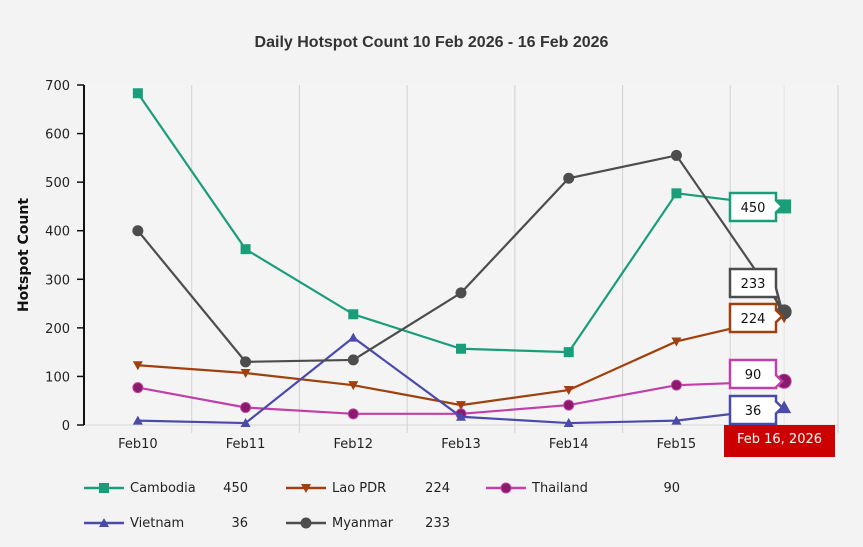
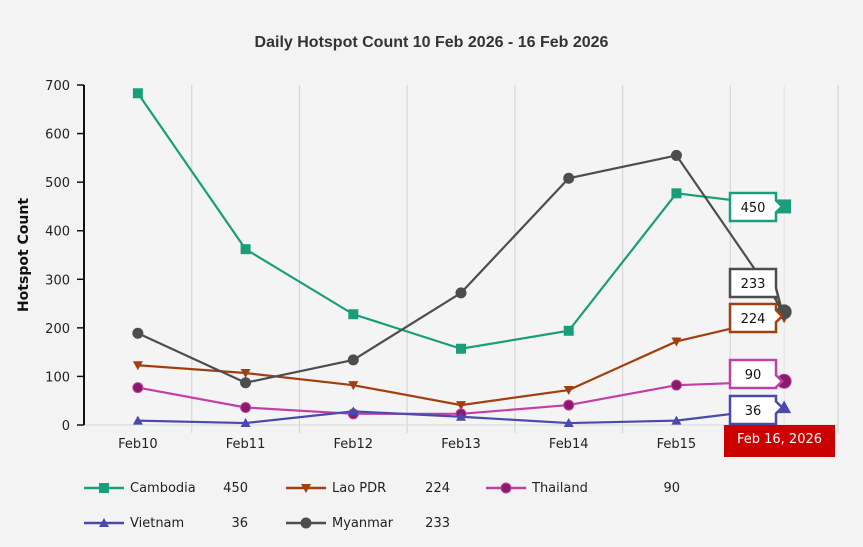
Myanmar/Feb10: 400 -> 190
Myanmar/Feb11: 130 -> 90
Vietnam/Feb12: 180 -> 30
Cambodia/Feb14: 150 -> 190
